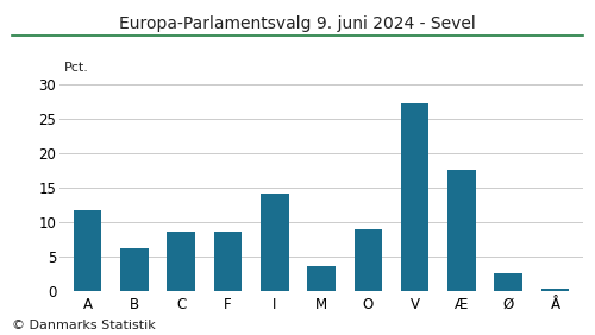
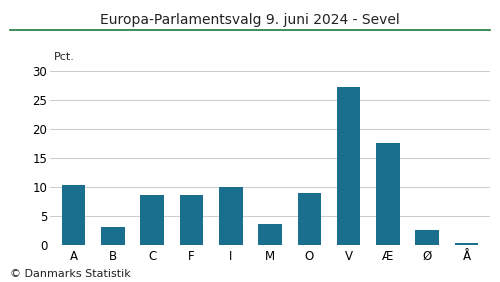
A: 11.8 -> 10.3
B: 6.2 -> 3.2
I: 14.2 -> 10.0
